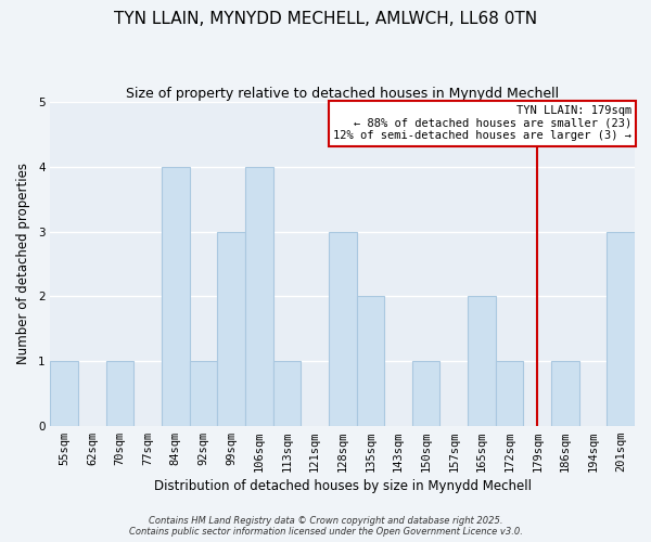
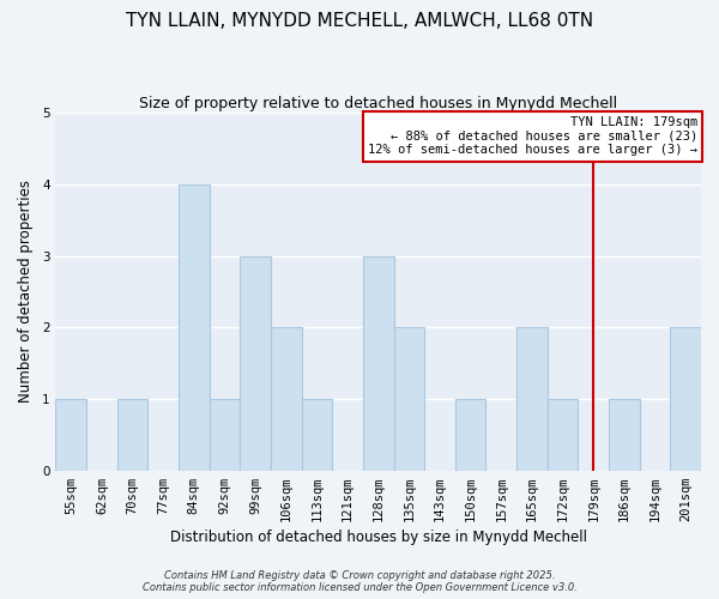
106sqm: 4 -> 2
201sqm: 3 -> 2
